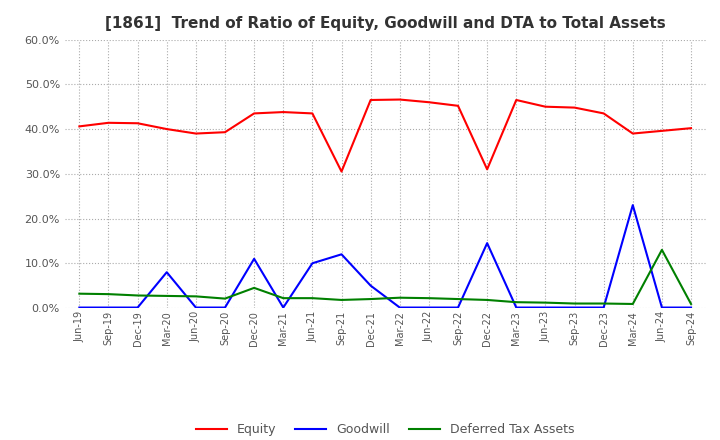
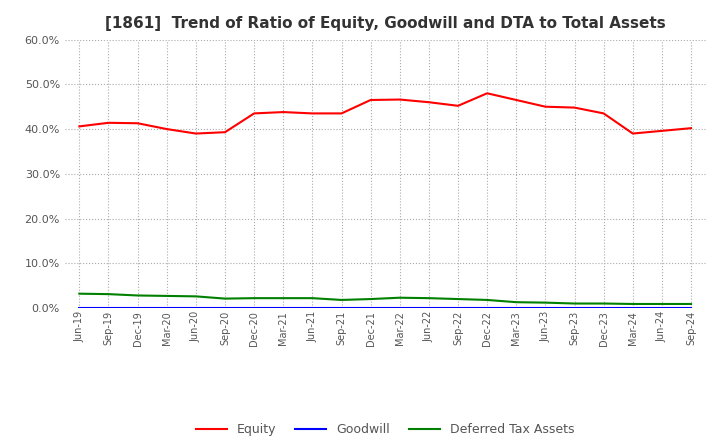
Goodwill/Mar-20: 8.0% -> 0.1%
Goodwill/Dec-20: 11.0% -> 0.1%
Deferred Tax Assets/Dec-20: 4.5% -> 2.2%
Goodwill/Jun-21: 10.0% -> 0.1%
Equity/Sep-21: 30.5% -> 43.5%
Goodwill/Sep-21: 12.0% -> 0.1%
Goodwill/Dec-21: 5.0% -> 0.1%
Equity/Dec-22: 31.0% -> 48.0%
Goodwill/Dec-22: 14.5% -> 0.1%
Goodwill/Mar-24: 23.0% -> 0.1%
Deferred Tax Assets/Jun-24: 13.0% -> 0.9%
